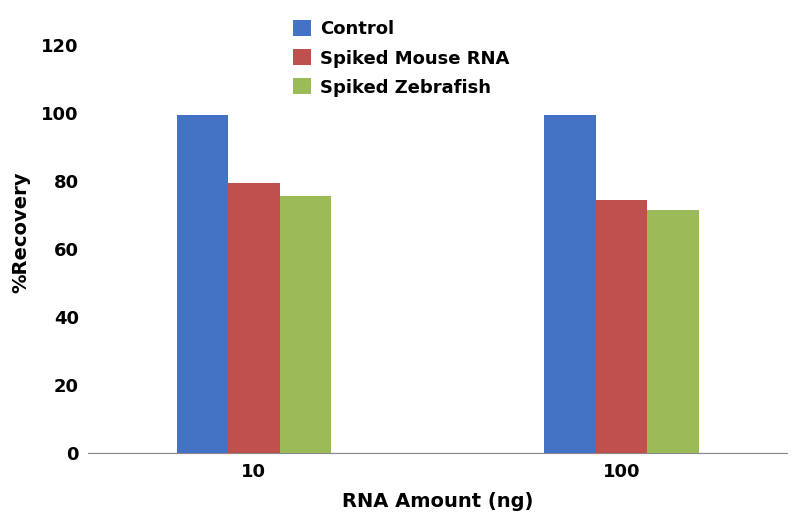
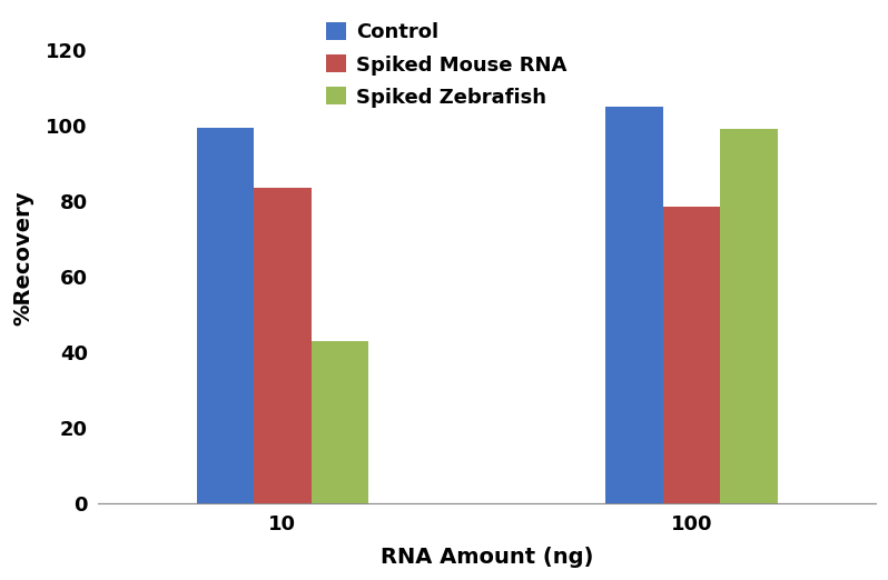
Spiked Mouse RNA/10: 79.5 -> 83.5
Spiked Zebrafish/10: 75.5 -> 43.0
Control/100: 99.5 -> 105.0
Spiked Mouse RNA/100: 74.5 -> 78.5
Spiked Zebrafish/100: 71.5 -> 99.0
